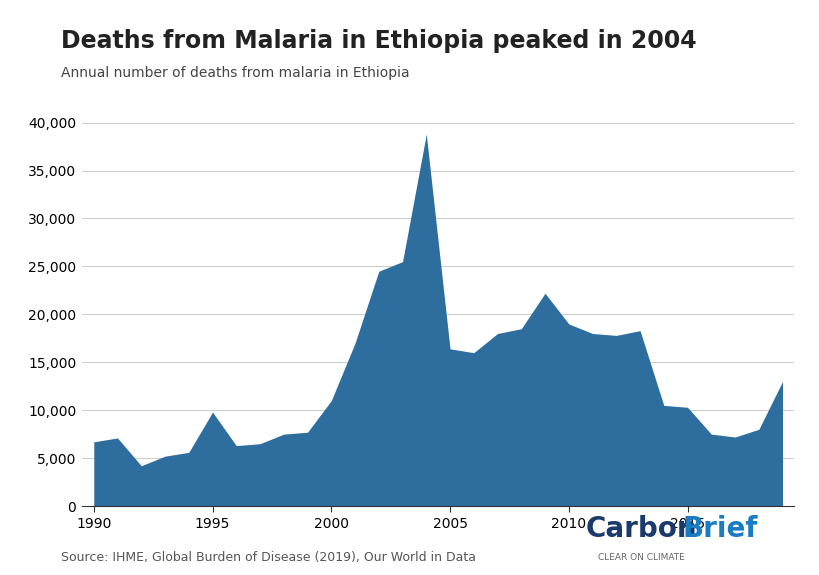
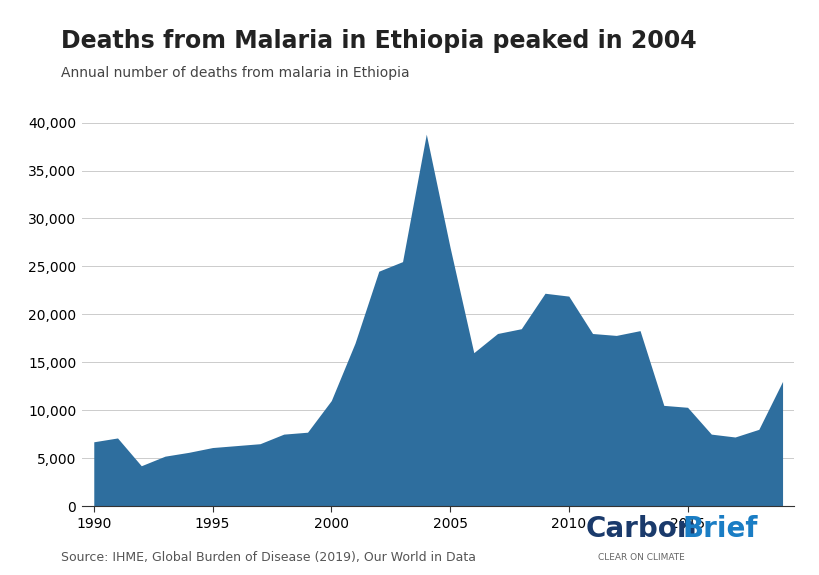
1995: 9,800 -> 6,100
2005: 16,400 -> 27,000
2010: 19,000 -> 21,900
